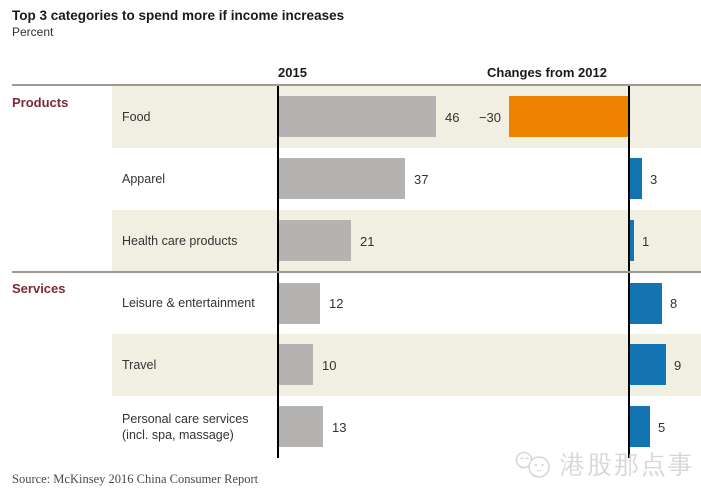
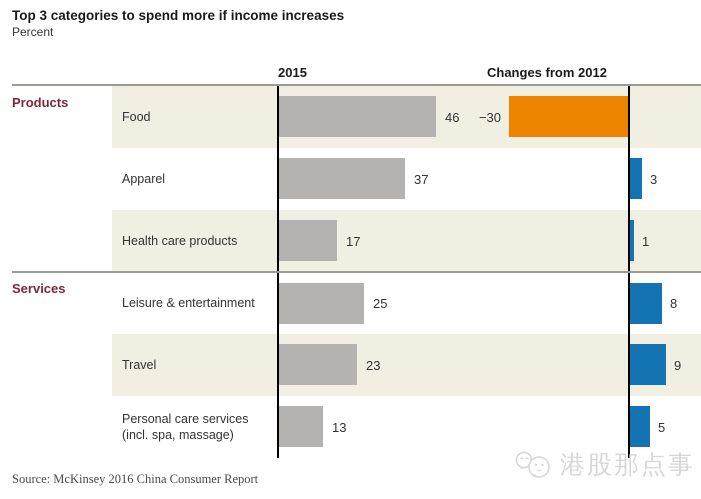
2015/Health care products: 21 -> 17
2015/Leisure & entertainment: 12 -> 25
2015/Travel: 10 -> 23
